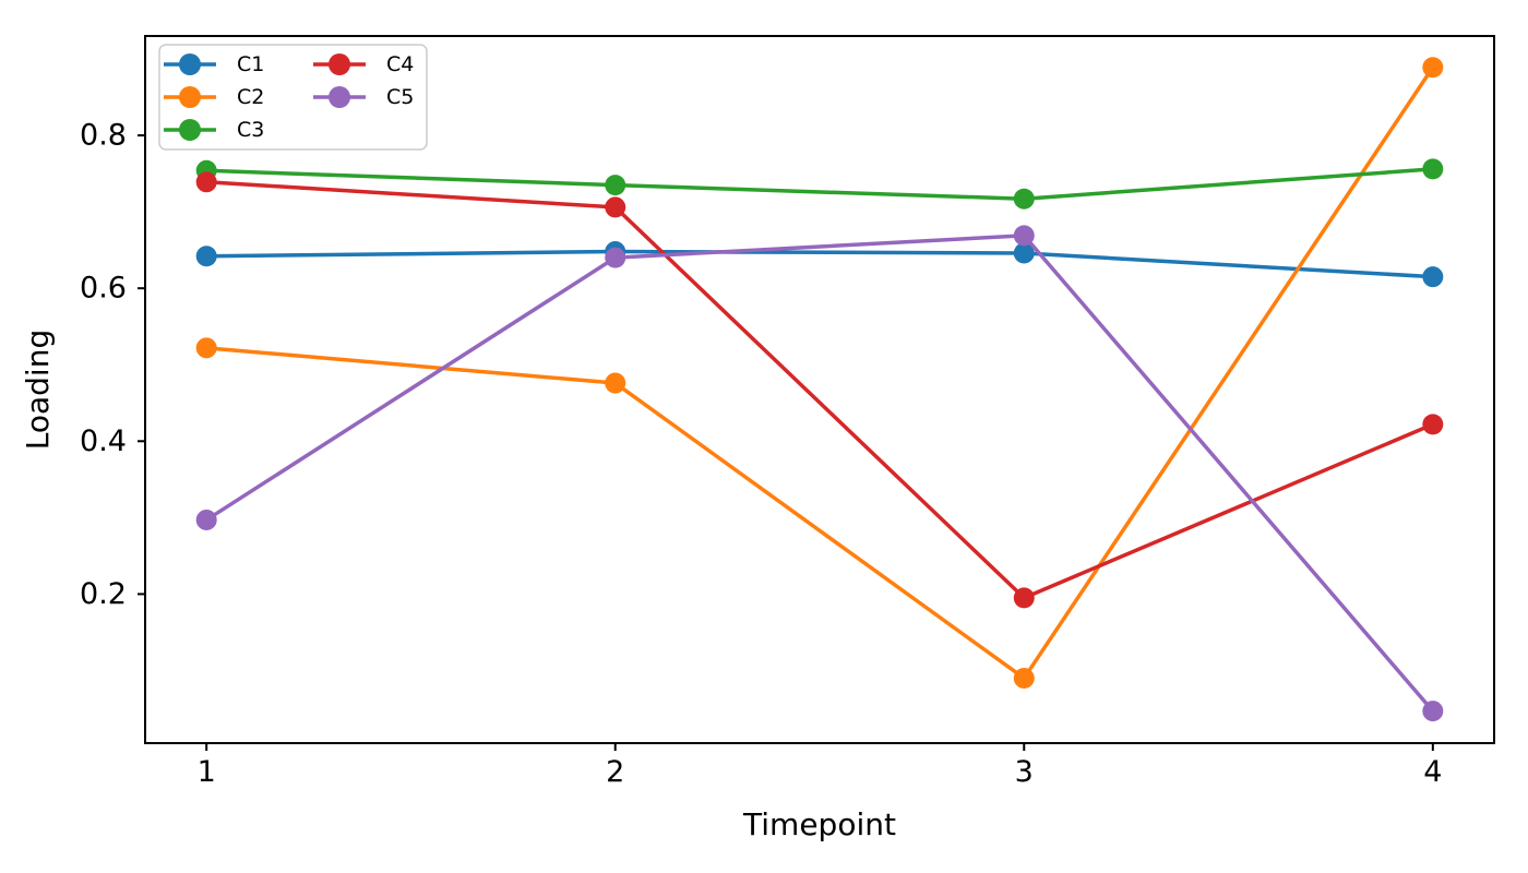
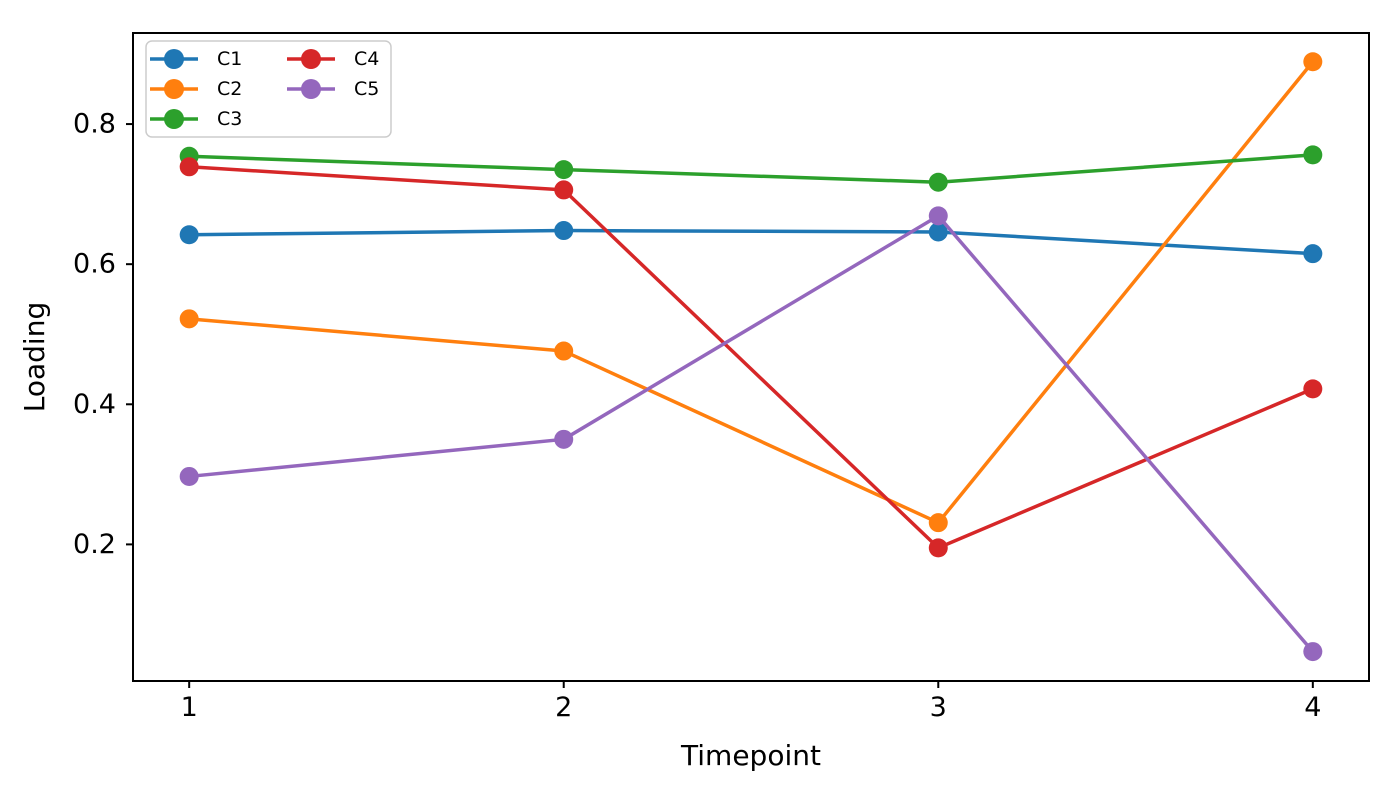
C5/2: 0.64 -> 0.35
C2/3: 0.09 -> 0.23
